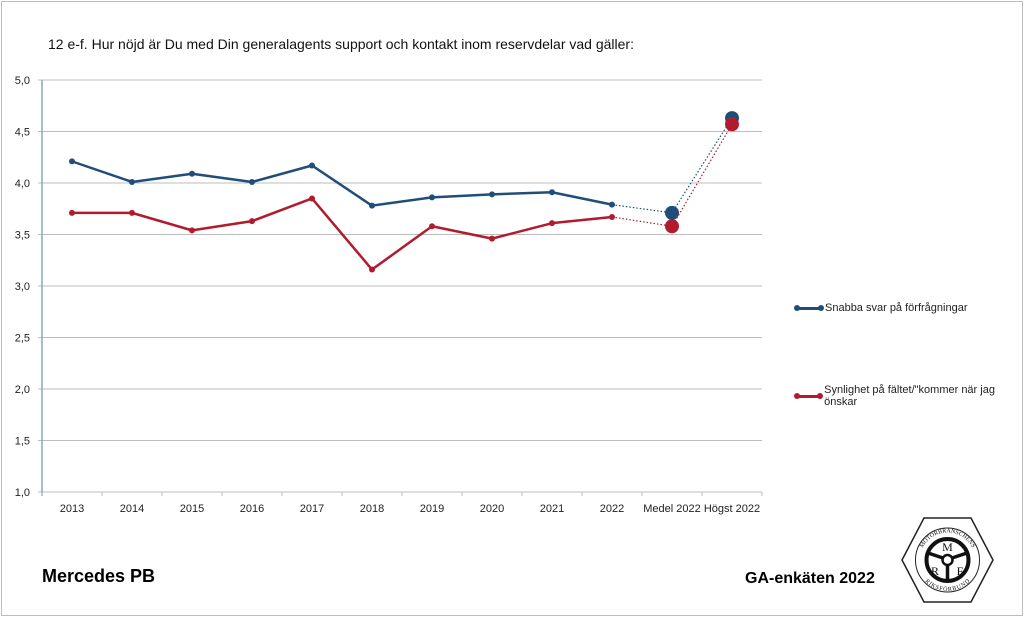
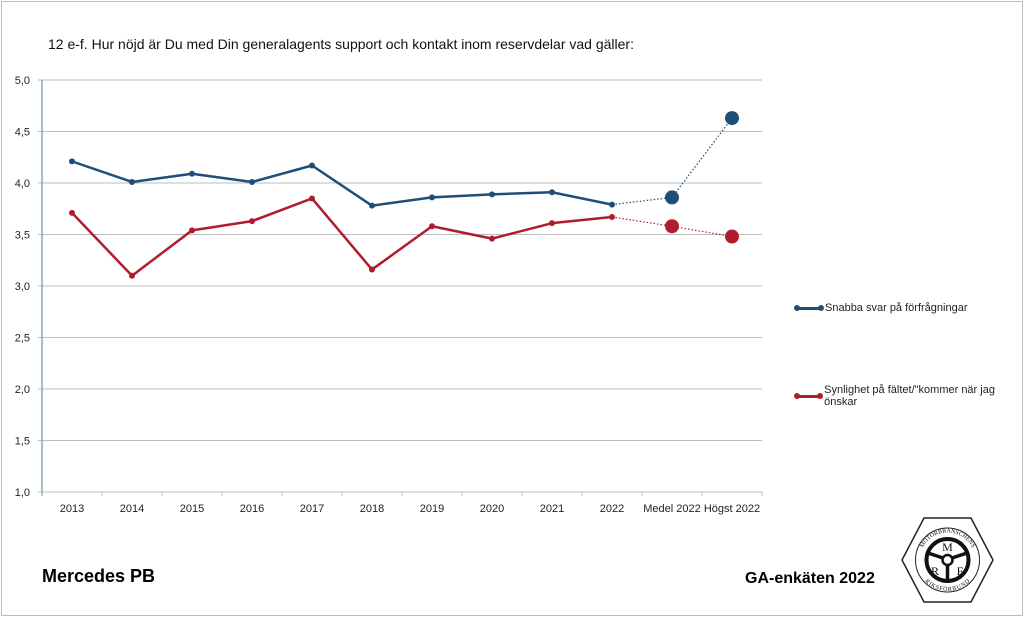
Synlighet på fältet/"kommer när jag önskar/2014: 3,71 -> 3,10
Snabba svar på förfrågningar/Medel 2022: 3,71 -> 3,86
Synlighet på fältet/"kommer när jag önskar/Högst 2022: 4,57 -> 3,48
